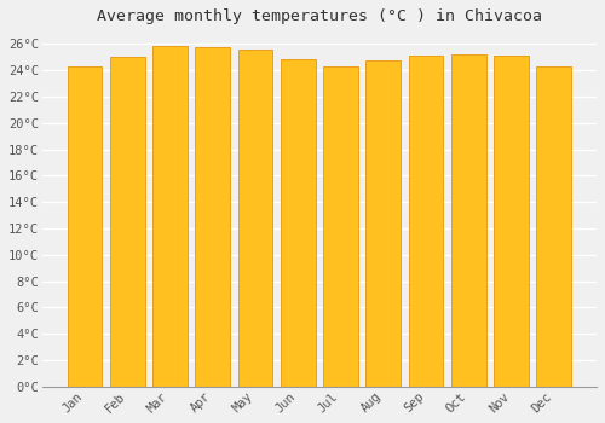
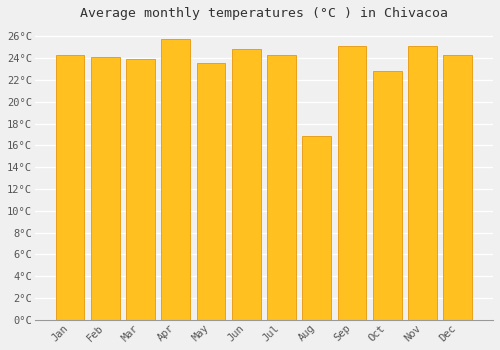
Feb: 25.0°C -> 24.1°C
Mar: 25.8°C -> 23.9°C
May: 25.6°C -> 23.5°C
Aug: 24.7°C -> 16.9°C
Oct: 25.2°C -> 22.8°C
